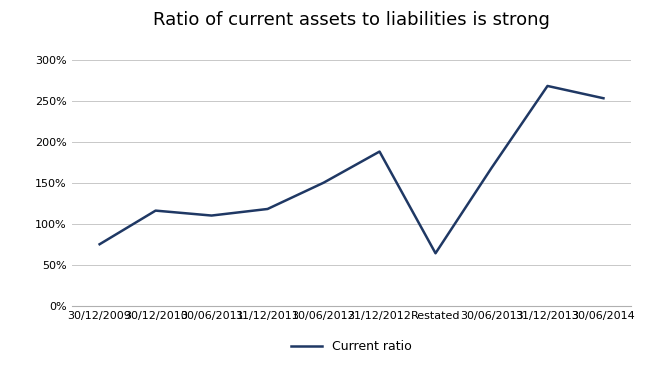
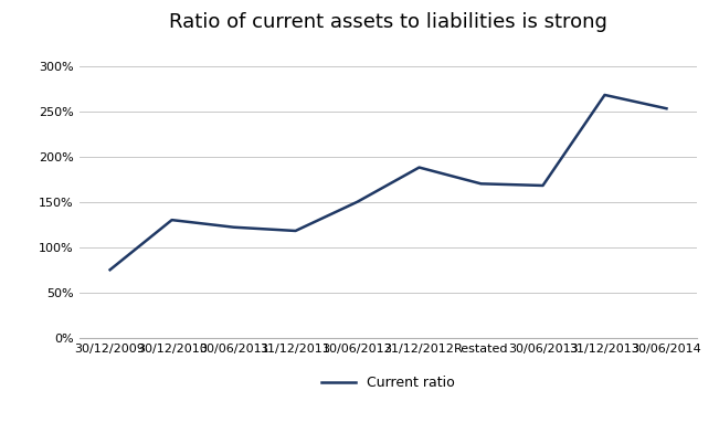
30/12/2010: 116% -> 130%
30/06/2011: 110% -> 122%
Restated: 64% -> 170%
